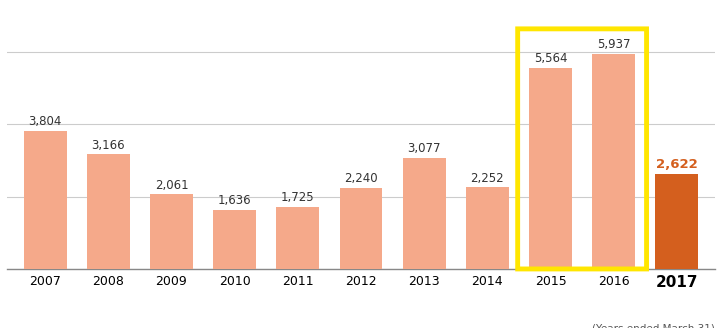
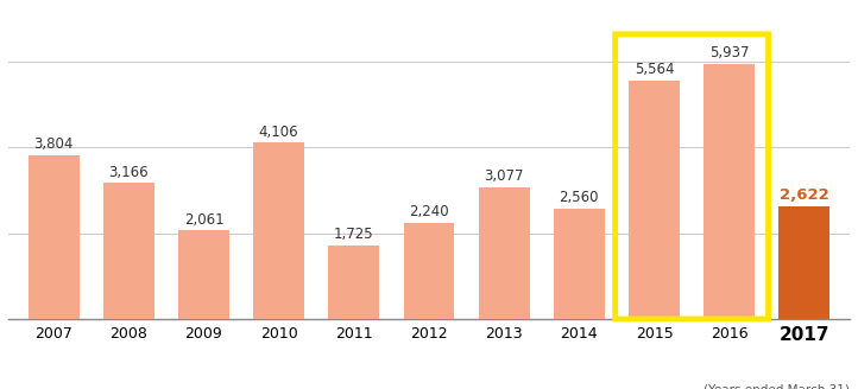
2010: 1,636 -> 4,106
2014: 2,252 -> 2,560
